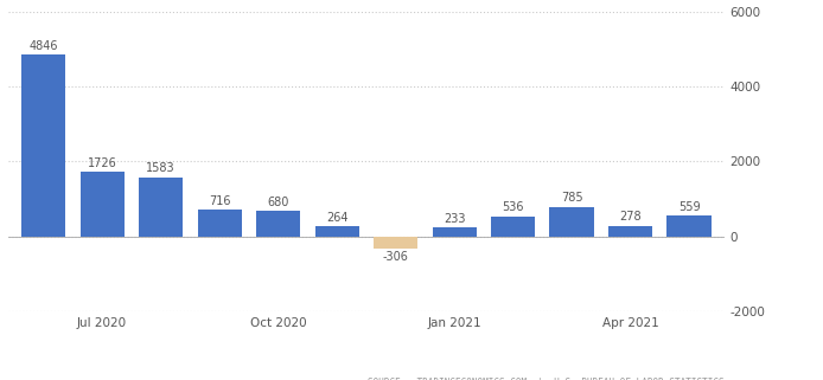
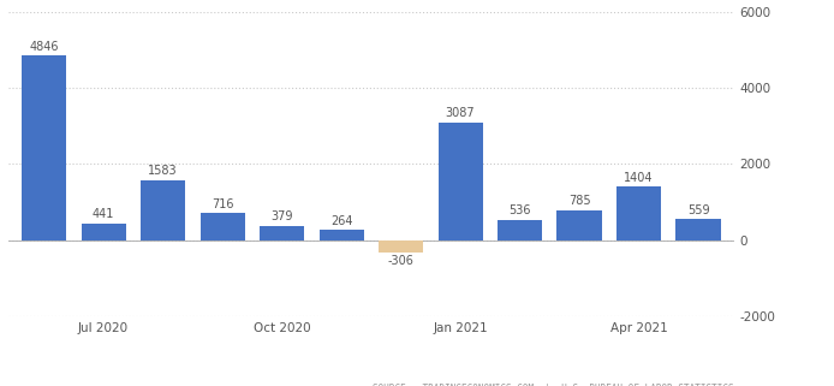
Jul 2020: 1726 -> 441
Oct 2020: 680 -> 379
Jan 2021: 233 -> 3087
Apr 2021: 278 -> 1404
